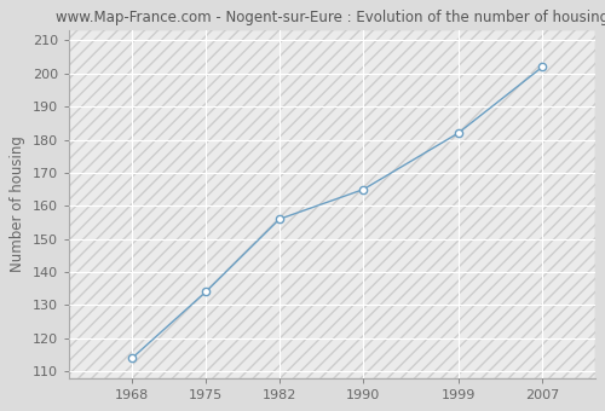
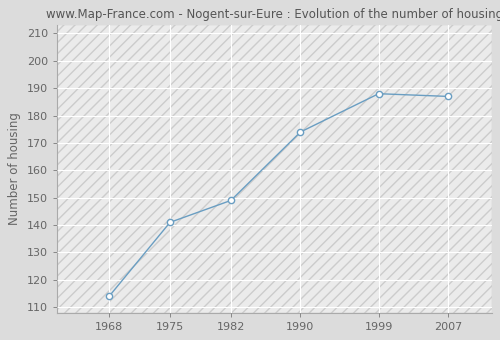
1975: 134 -> 141
1982: 156 -> 149
1990: 165 -> 174
1999: 182 -> 188
2007: 202 -> 187
